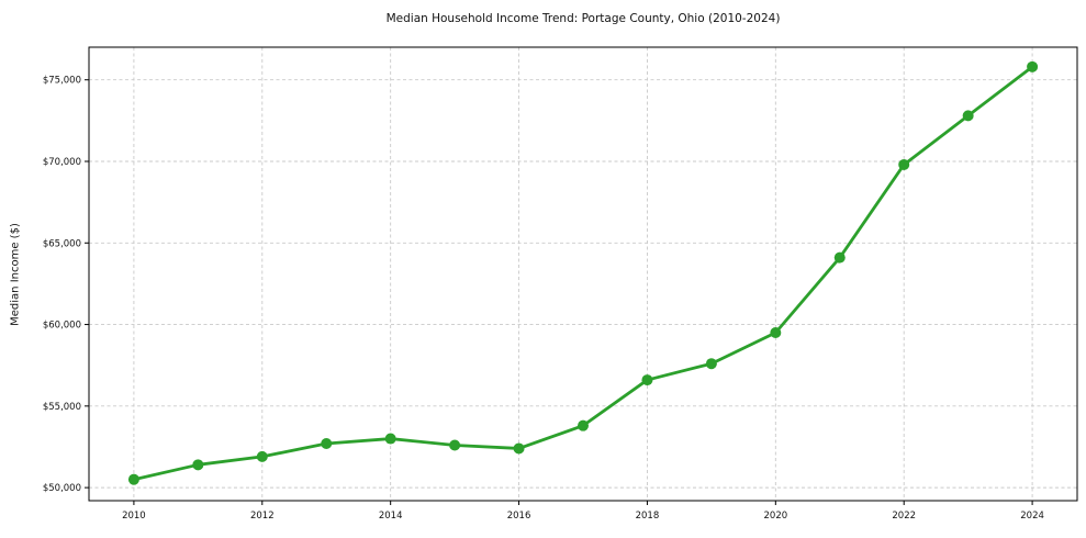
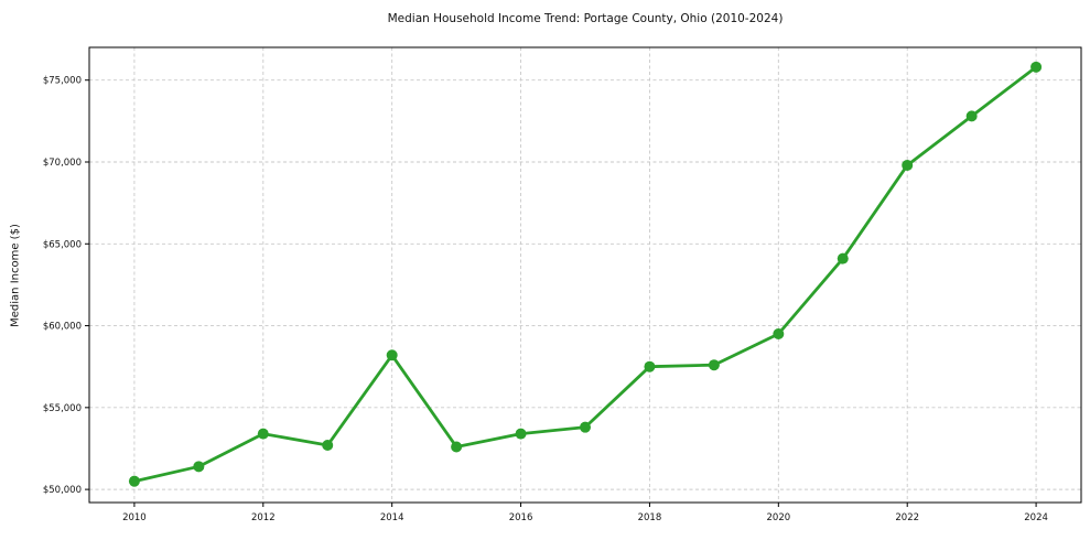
2012: $51900 -> $53400
2014: $53000 -> $58200
2016: $52400 -> $53400
2018: $56600 -> $57500
